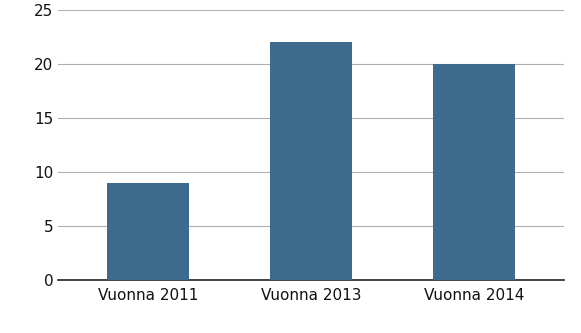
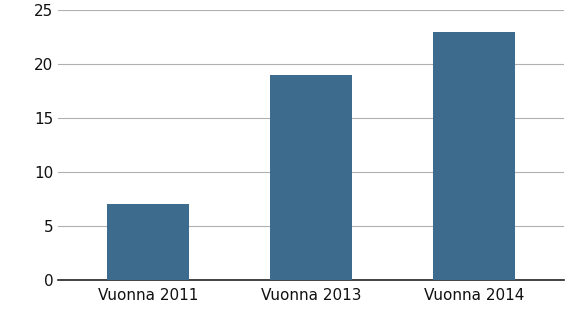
Vuonna 2011: 9 -> 7
Vuonna 2013: 22 -> 19
Vuonna 2014: 20 -> 23
